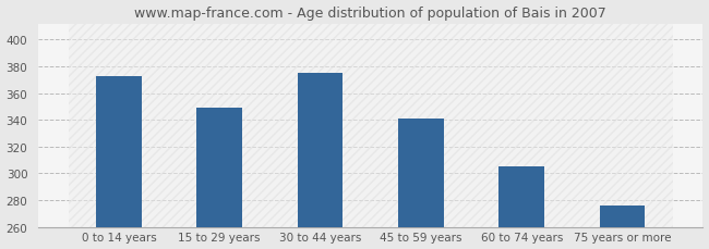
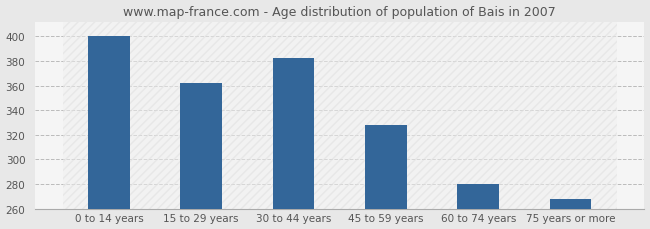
0 to 14 years: 373 -> 400
15 to 29 years: 349 -> 362
30 to 44 years: 375 -> 382
45 to 59 years: 341 -> 328
60 to 74 years: 305 -> 280
75 years or more: 276 -> 268
